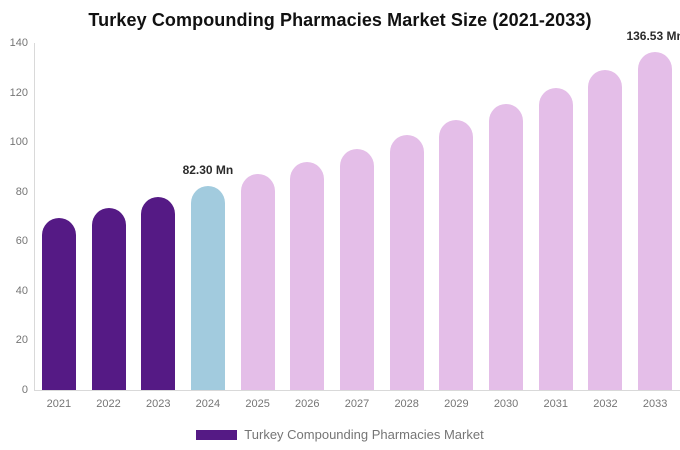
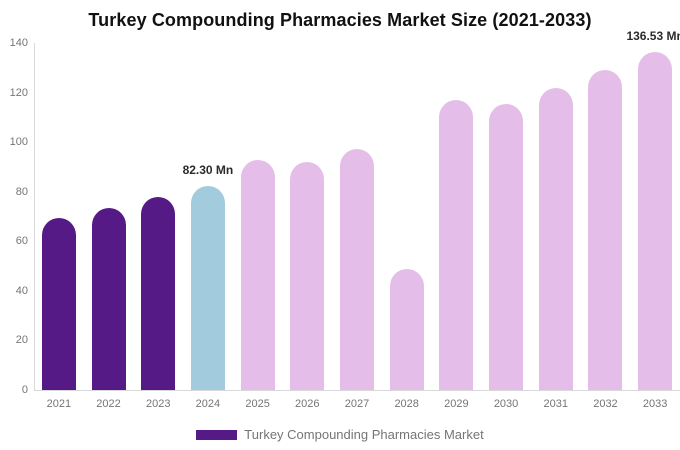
2025: 87 -> 93
2028: 103 -> 49
2029: 109 -> 117
